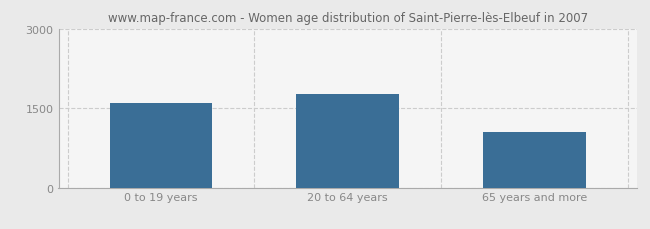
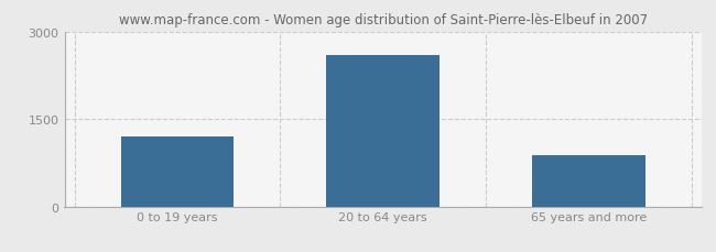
0 to 19 years: 1600 -> 1200
20 to 64 years: 1760 -> 2600
65 years and more: 1060 -> 880
